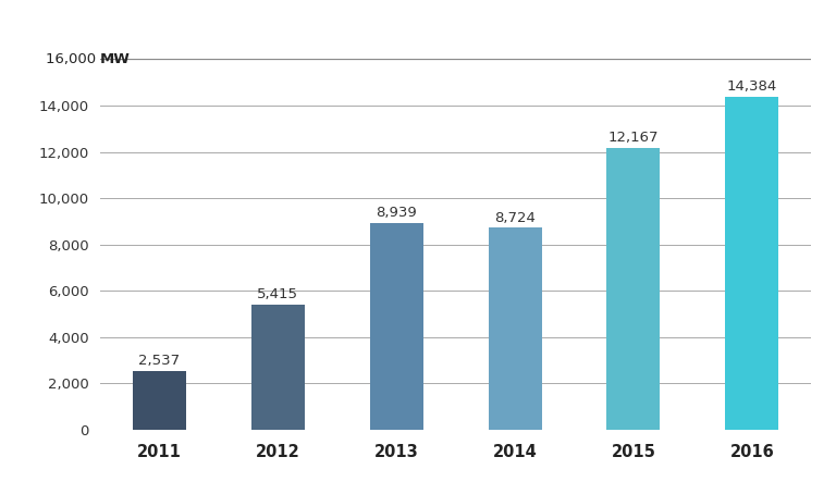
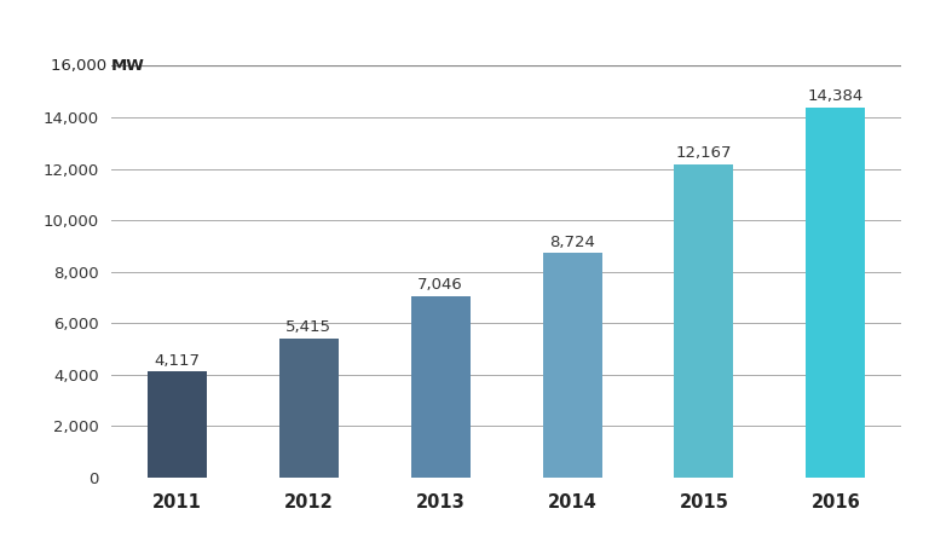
2011: 2,537 -> 4,117
2013: 8,939 -> 7,046
